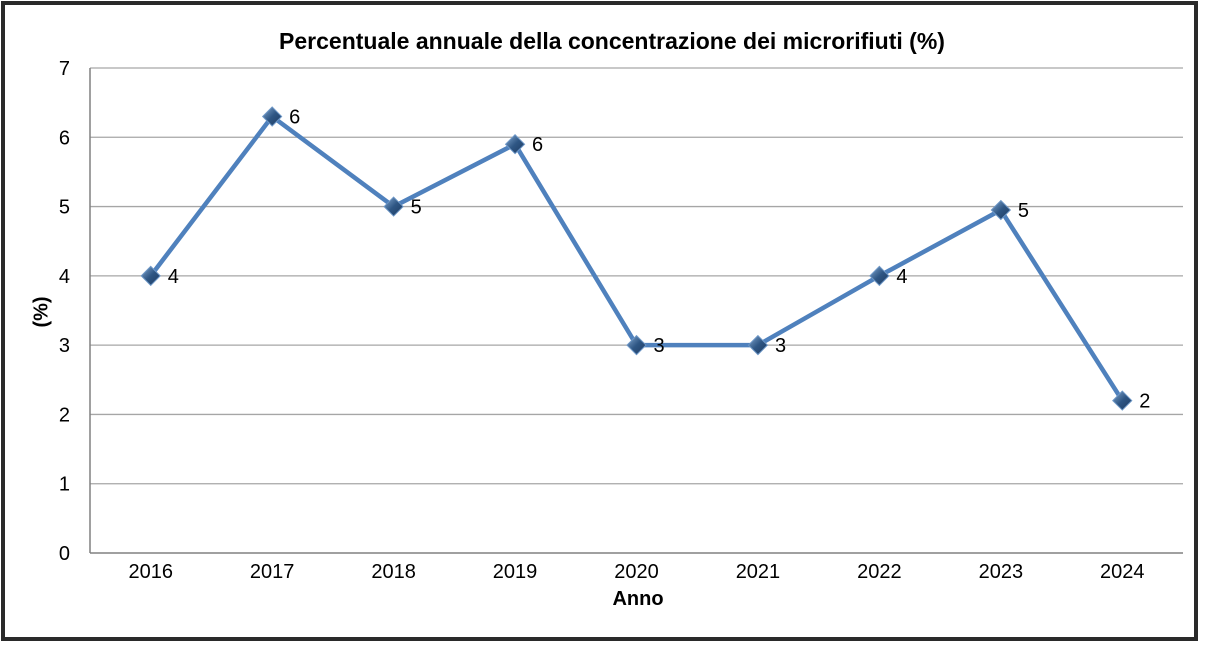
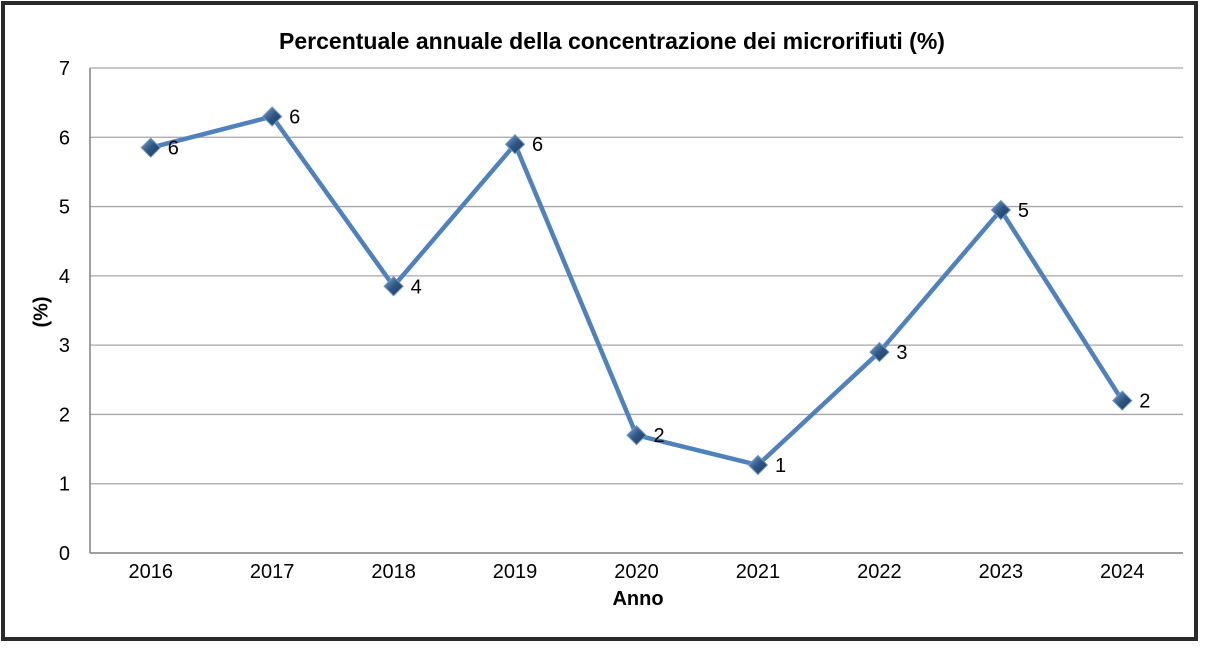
2016: 4 -> 6
2018: 5 -> 4
2020: 3 -> 2
2021: 3 -> 1
2022: 4 -> 3
